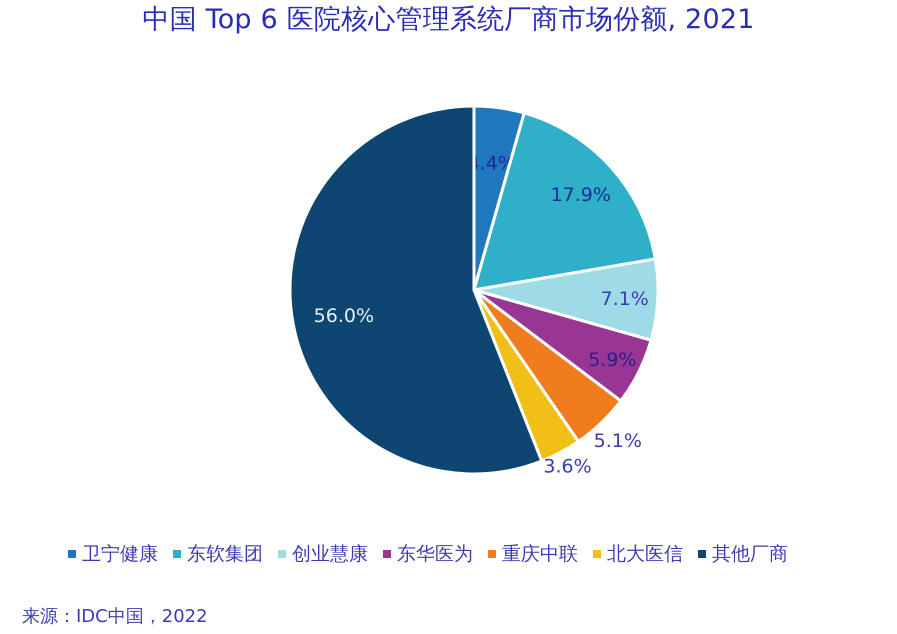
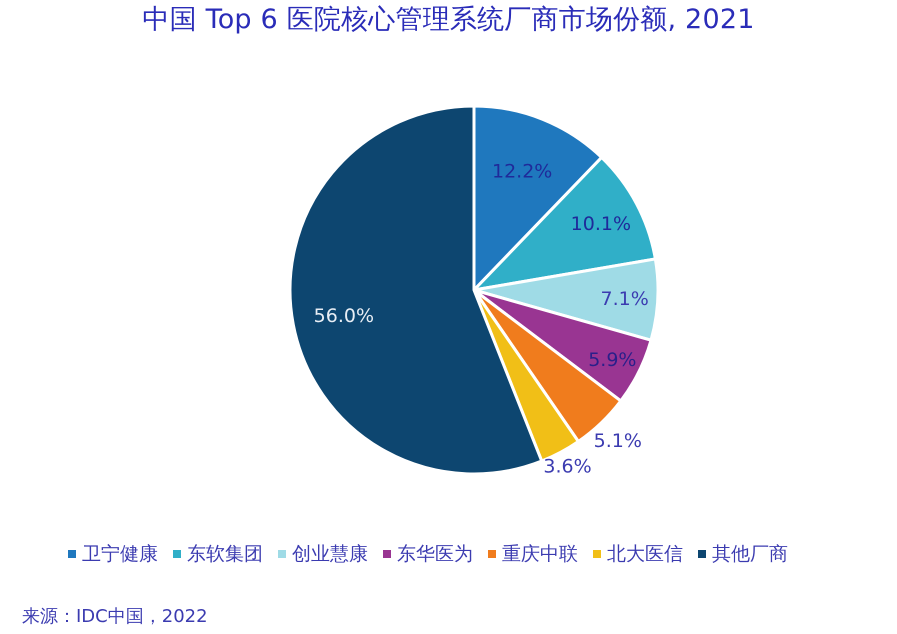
卫宁健康: 4.4% -> 12.2%
东软集团: 17.9% -> 10.1%
